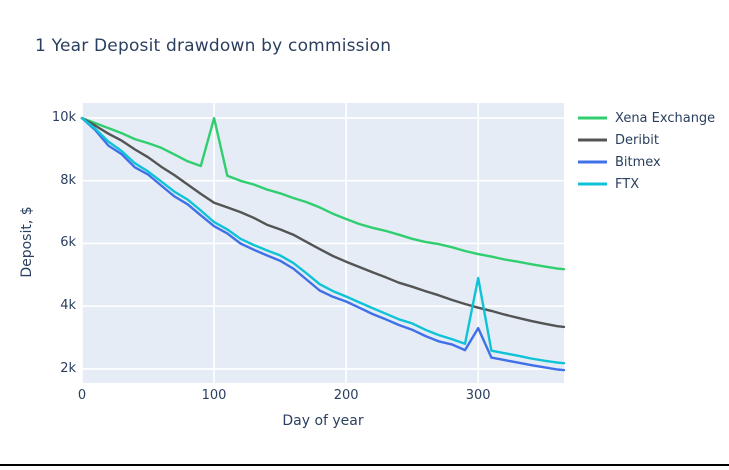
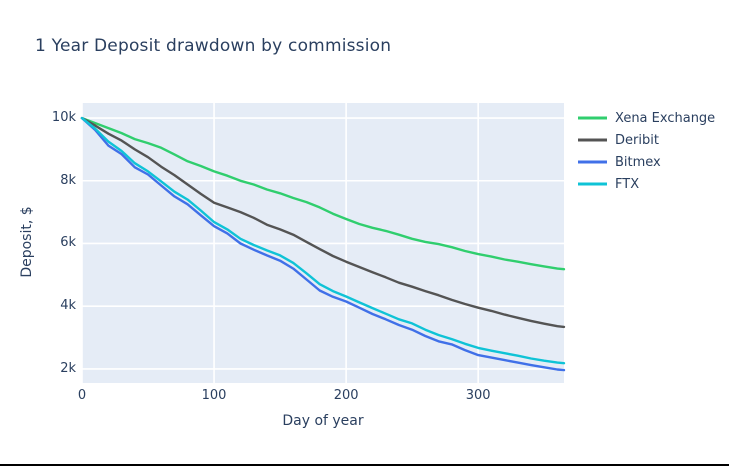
Xena Exchange/100: 10.0k -> 8.3k
Bitmex/300: 3.3k -> 2.4k
FTX/300: 4.9k -> 2.7k
